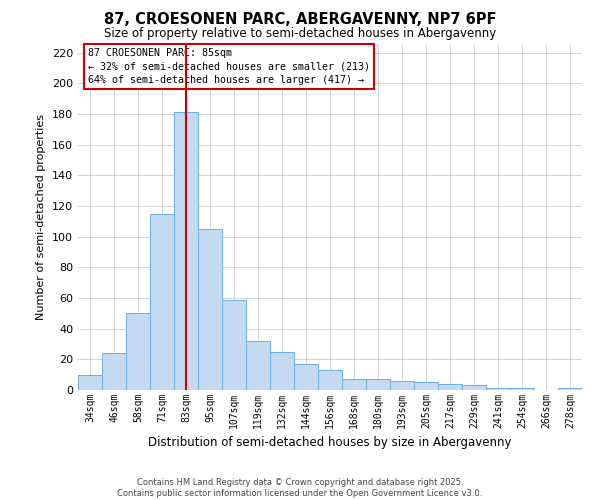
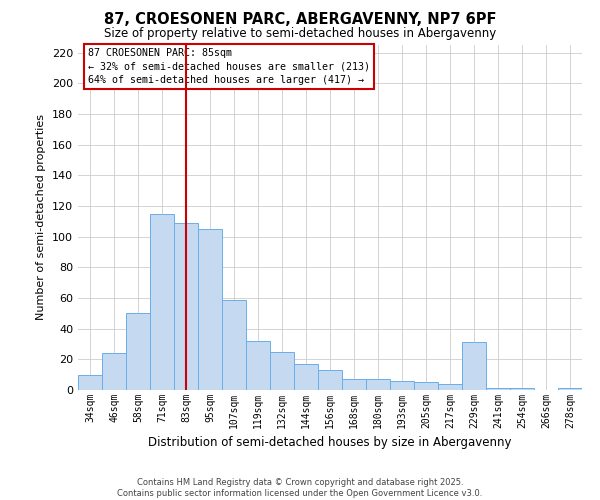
83sqm: 181 -> 109
229sqm: 3 -> 31
